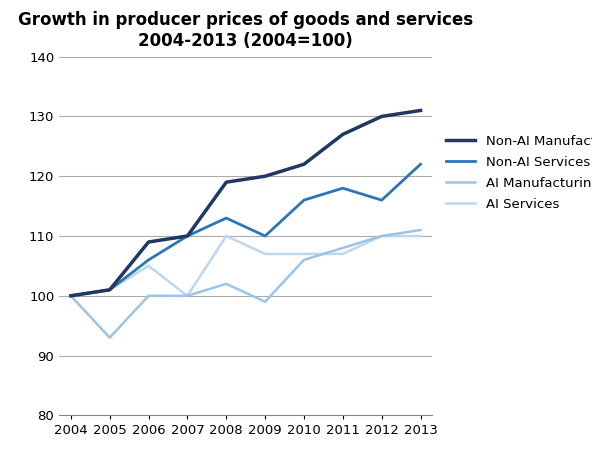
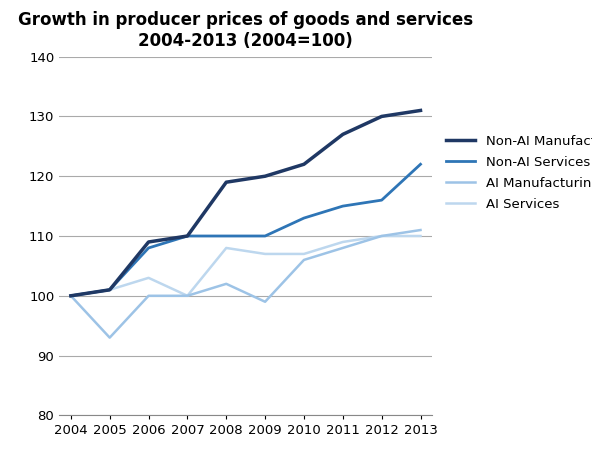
Non-AI Services/2006: 106 -> 108
AI Services/2006: 105 -> 103
Non-AI Services/2008: 113 -> 110
AI Services/2008: 110 -> 108
Non-AI Services/2010: 116 -> 113
Non-AI Services/2011: 118 -> 115
AI Services/2011: 107 -> 109
